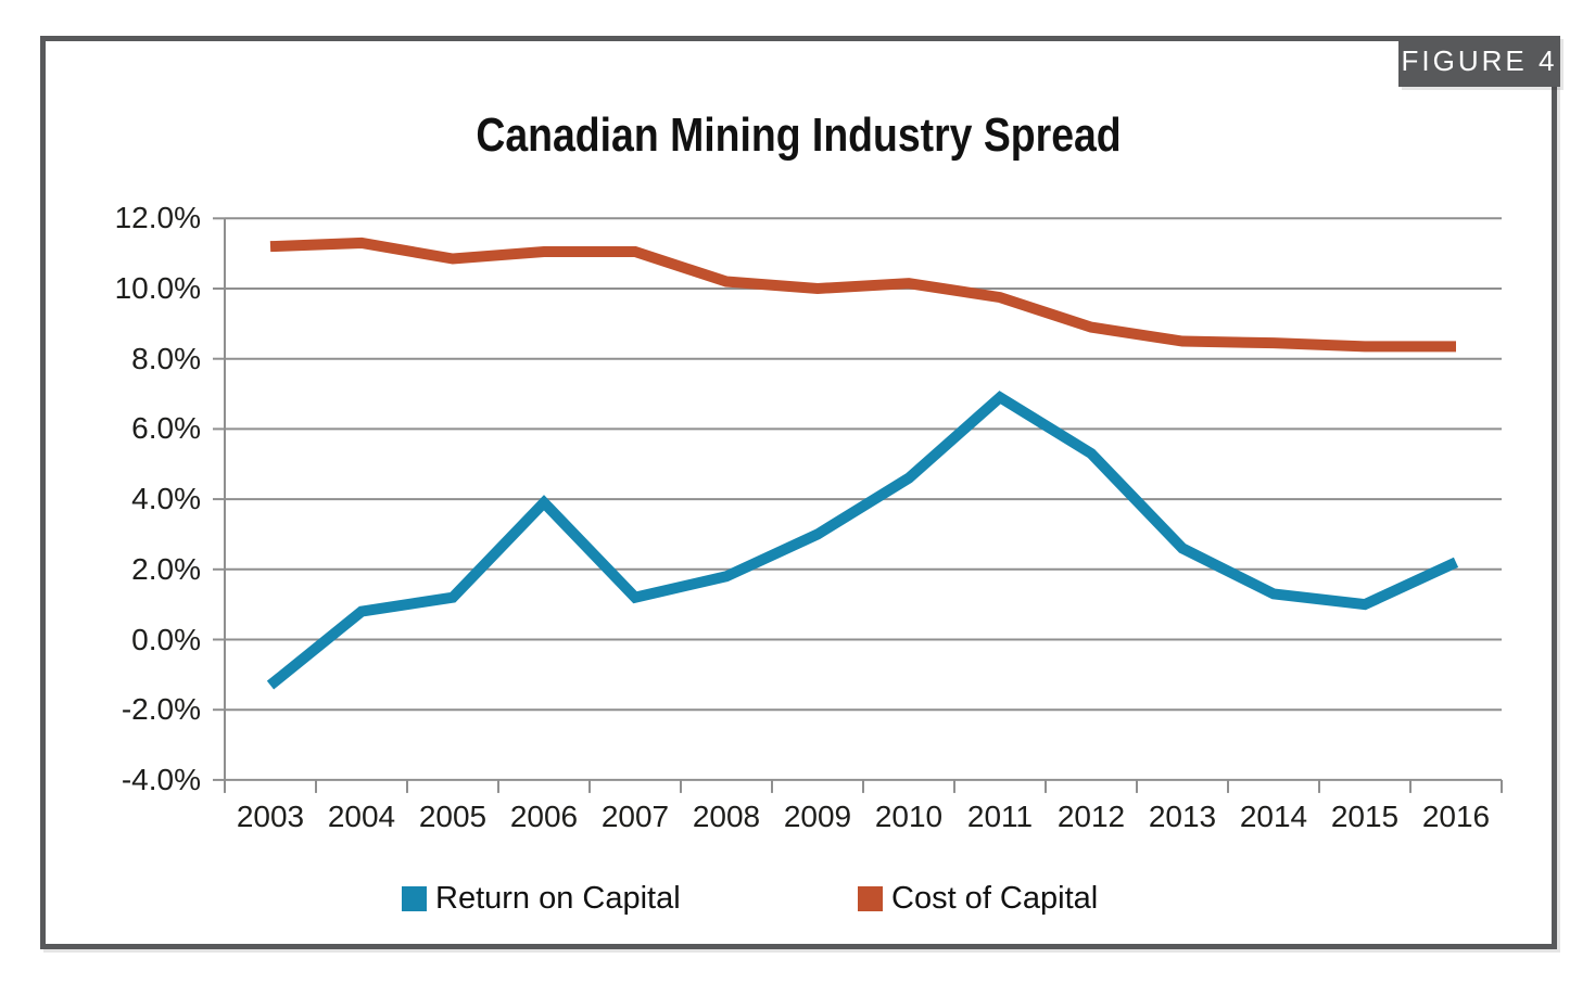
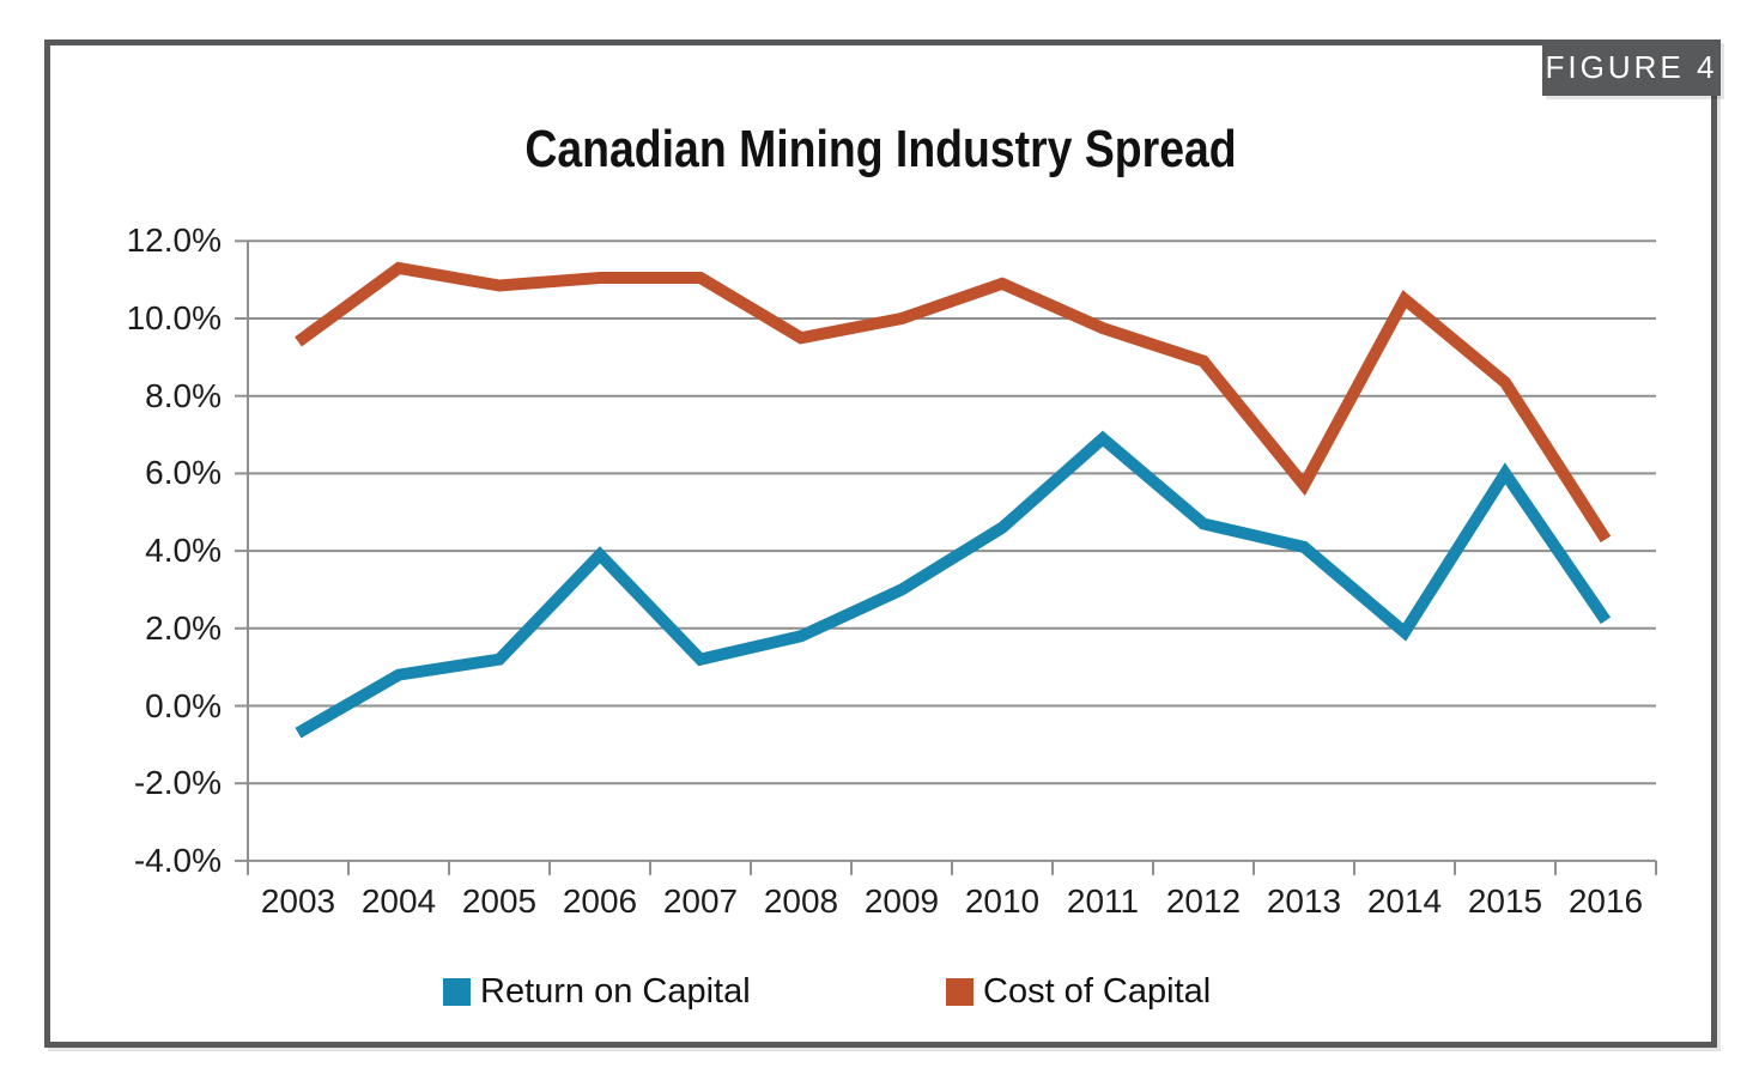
Return on Capital/2003: -1.3% -> -0.7%
Cost of Capital/2003: 11.2% -> 9.4%
Cost of Capital/2008: 10.2% -> 9.5%
Cost of Capital/2010: 10.2% -> 10.9%
Return on Capital/2012: 5.3% -> 4.7%
Return on Capital/2013: 2.6% -> 4.1%
Cost of Capital/2013: 8.5% -> 5.7%
Return on Capital/2014: 1.3% -> 1.9%
Cost of Capital/2014: 8.4% -> 10.5%
Return on Capital/2015: 1.0% -> 6.0%
Cost of Capital/2016: 8.3% -> 4.3%
